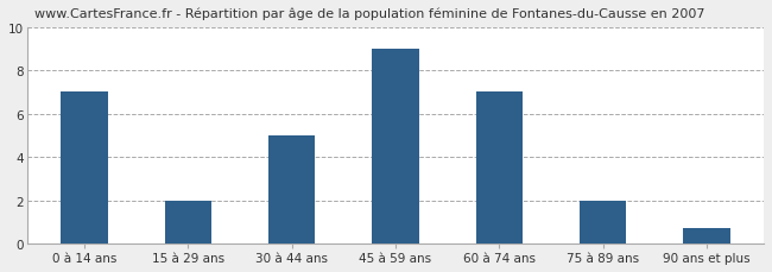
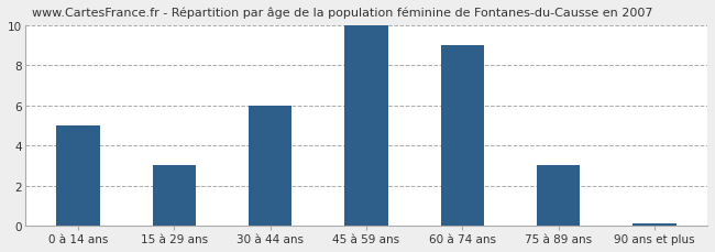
0 à 14 ans: 7.0 -> 5.0
15 à 29 ans: 2.0 -> 3.0
30 à 44 ans: 5.0 -> 6.0
45 à 59 ans: 9.0 -> 10.0
60 à 74 ans: 7.0 -> 9.0
75 à 89 ans: 2.0 -> 3.0
90 ans et plus: 0.7 -> 0.1
